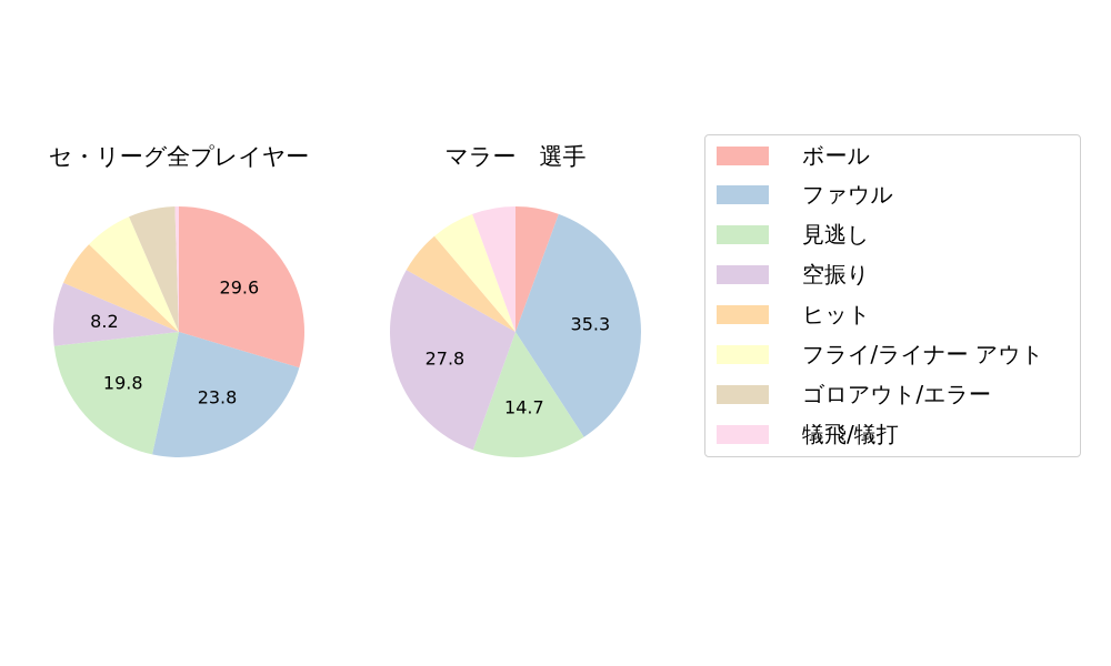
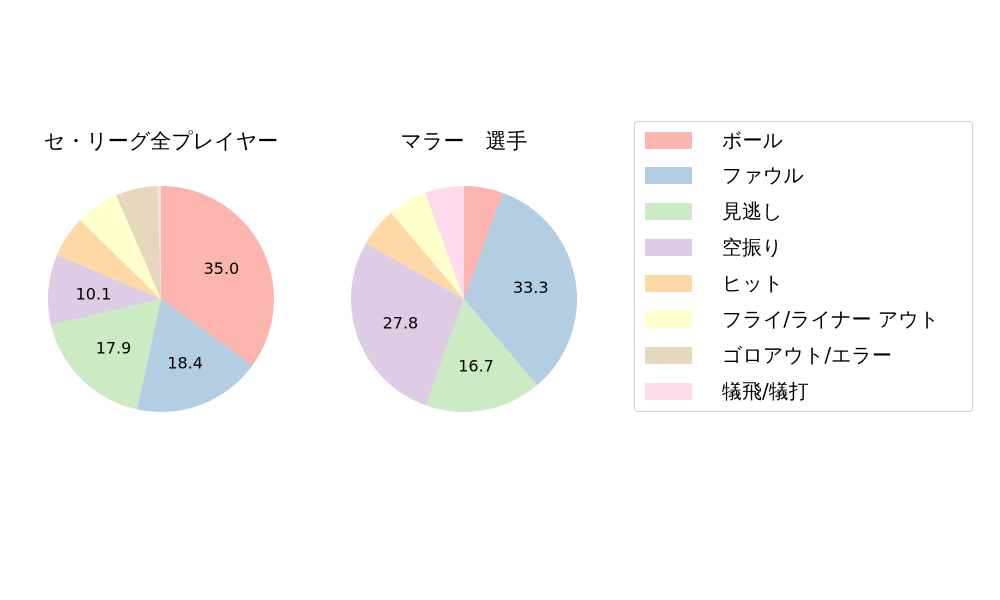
セ・リーグ全プレイヤー/ボール: 29.6 -> 35.0
セ・リーグ全プレイヤー/ファウル: 23.8 -> 18.4
セ・リーグ全プレイヤー/見逃し: 19.8 -> 17.9
セ・リーグ全プレイヤー/空振り: 8.2 -> 10.1
マラー 選手/ファウル: 35.3 -> 33.3
マラー 選手/見逃し: 14.7 -> 16.7
